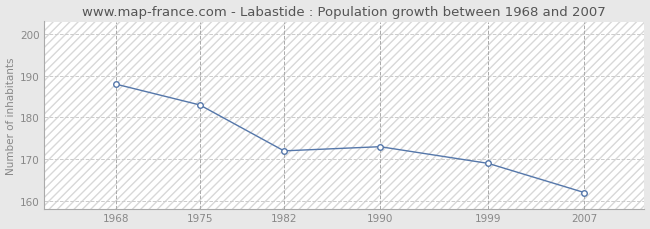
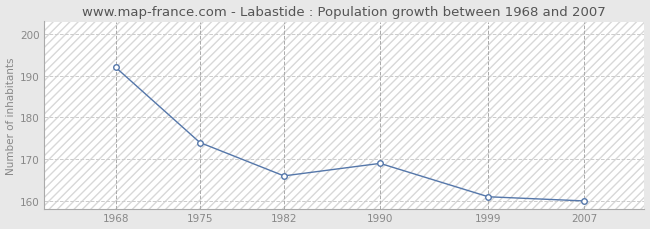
1968: 188 -> 192
1975: 183 -> 174
1982: 172 -> 166
1990: 173 -> 169
1999: 169 -> 161
2007: 162 -> 160
